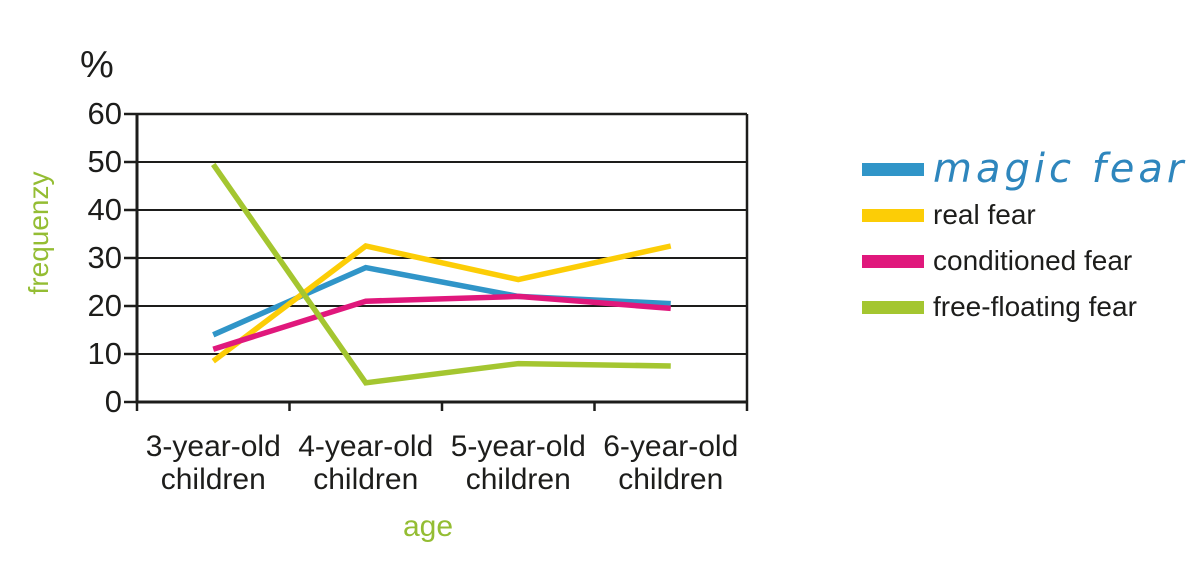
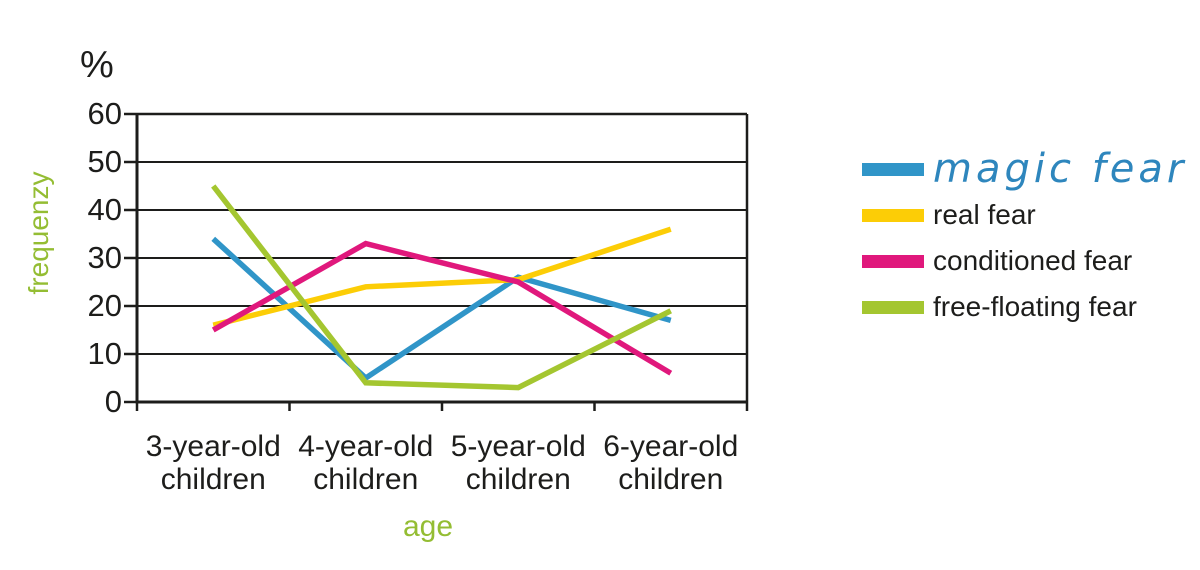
magic fear/3-year-old children: 14 -> 34
real fear/3-year-old children: 8 -> 16
conditioned fear/3-year-old children: 11 -> 15
free-floating fear/3-year-old children: 50 -> 45
magic fear/4-year-old children: 28 -> 5
real fear/4-year-old children: 32 -> 24
conditioned fear/4-year-old children: 21 -> 33
magic fear/5-year-old children: 22 -> 26
conditioned fear/5-year-old children: 22 -> 25
free-floating fear/5-year-old children: 8 -> 3
magic fear/6-year-old children: 20 -> 17
real fear/6-year-old children: 32 -> 36
conditioned fear/6-year-old children: 20 -> 6
free-floating fear/6-year-old children: 8 -> 19
